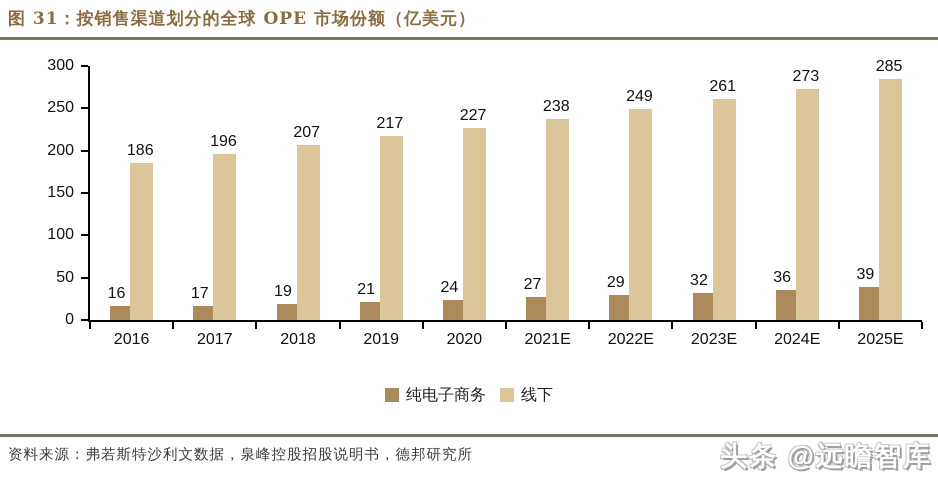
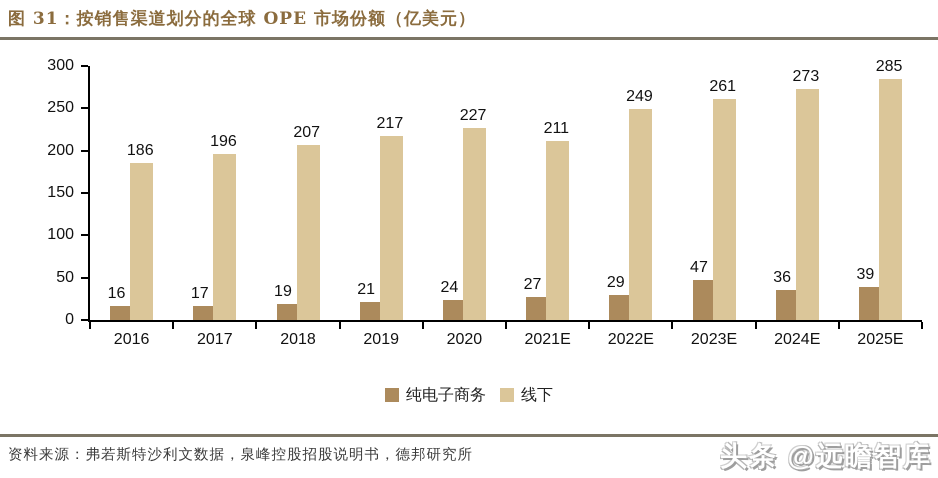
线下/2021E: 238 -> 211
纯电子商务/2023E: 32 -> 47
